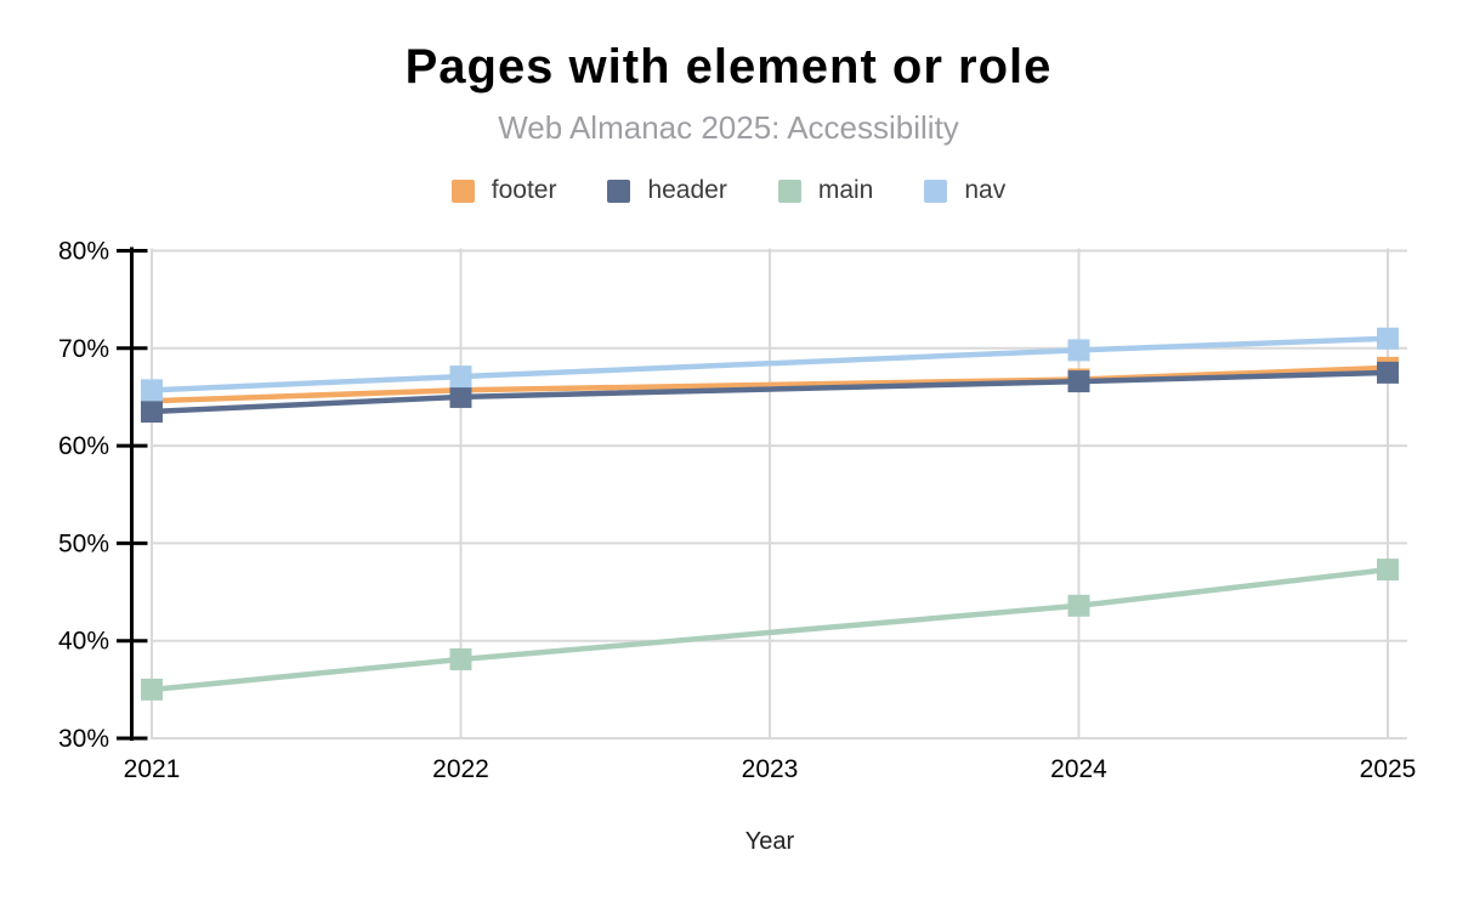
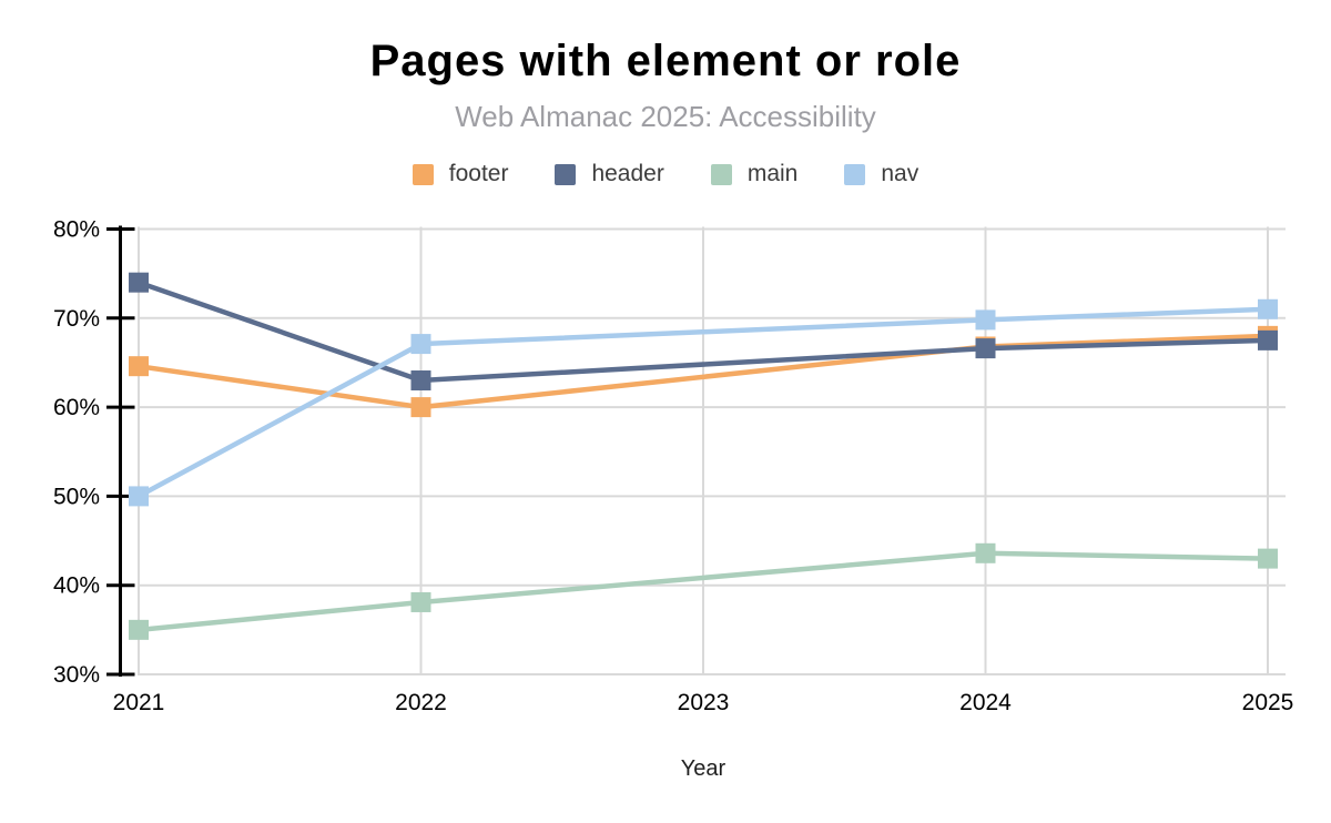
header/2021: 64% -> 74%
nav/2021: 66% -> 50%
footer/2022: 66% -> 60%
header/2022: 65% -> 63%
main/2025: 47% -> 43%
